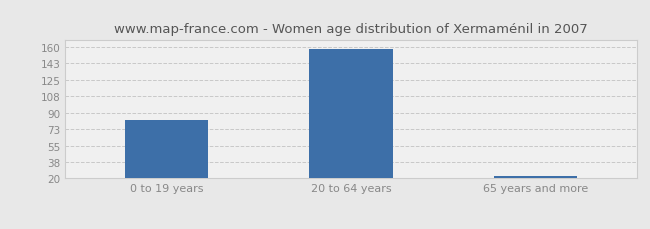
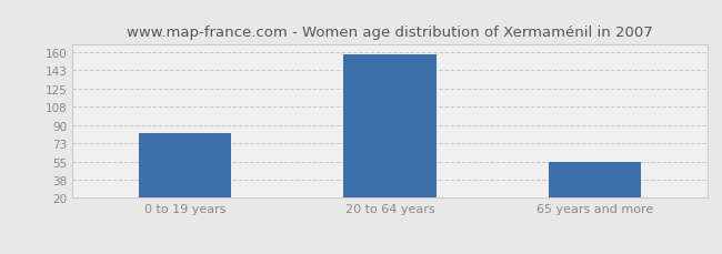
65 years and more: 23 -> 54
